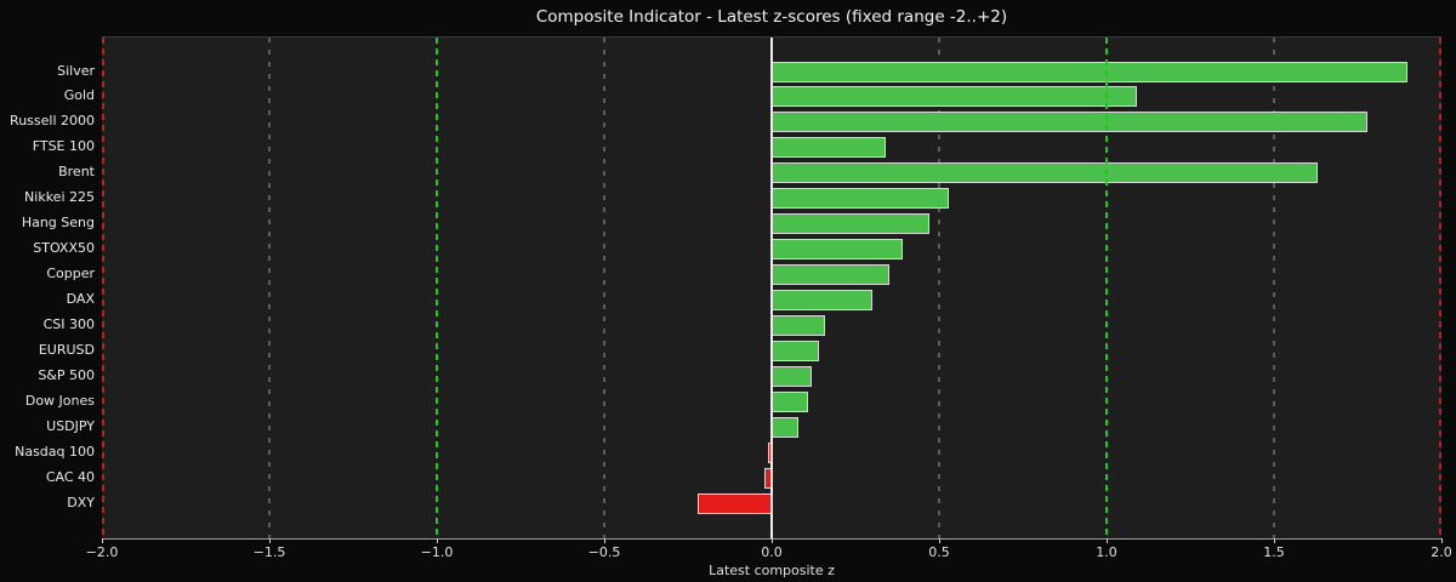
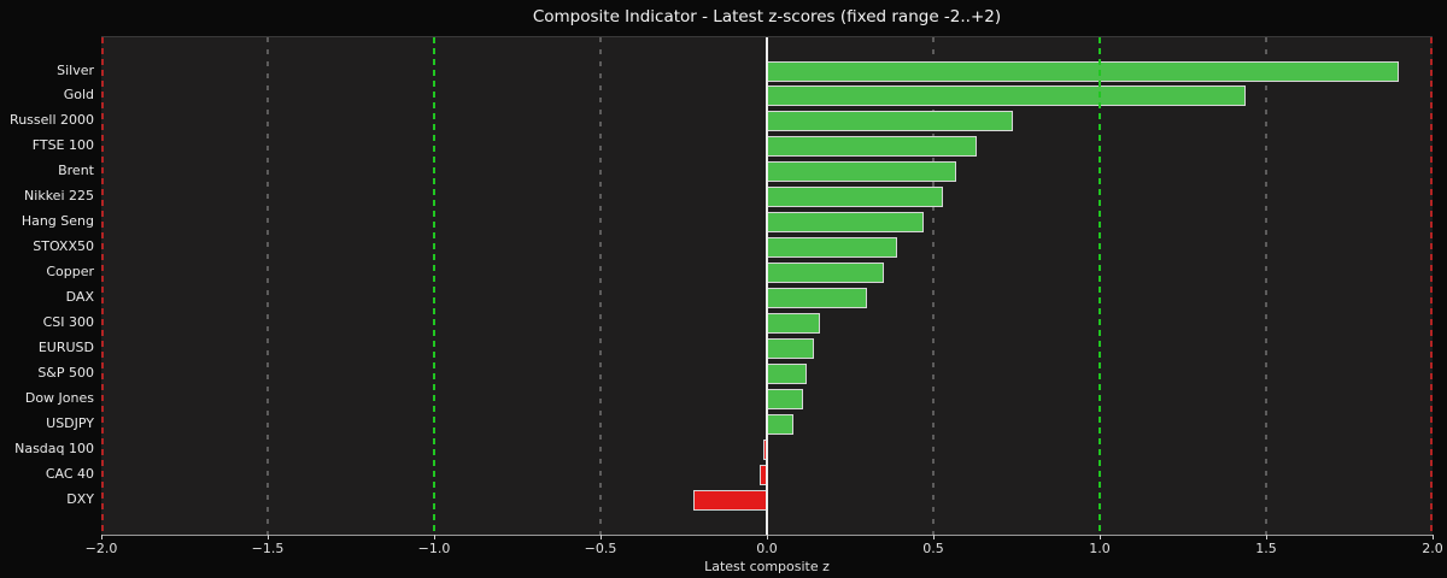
Gold: 1.09 -> 1.44
Russell 2000: 1.78 -> 0.74
FTSE 100: 0.34 -> 0.63
Brent: 1.63 -> 0.57
